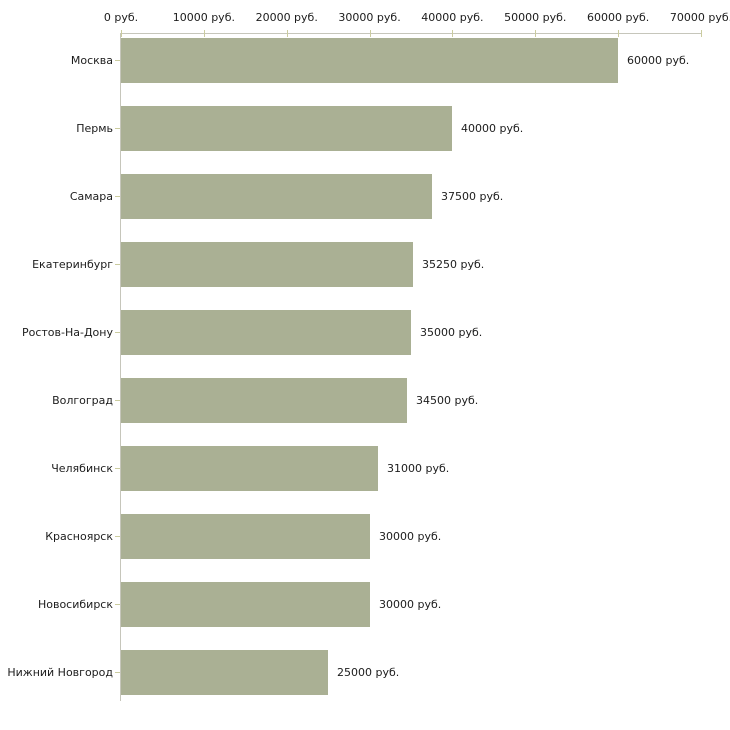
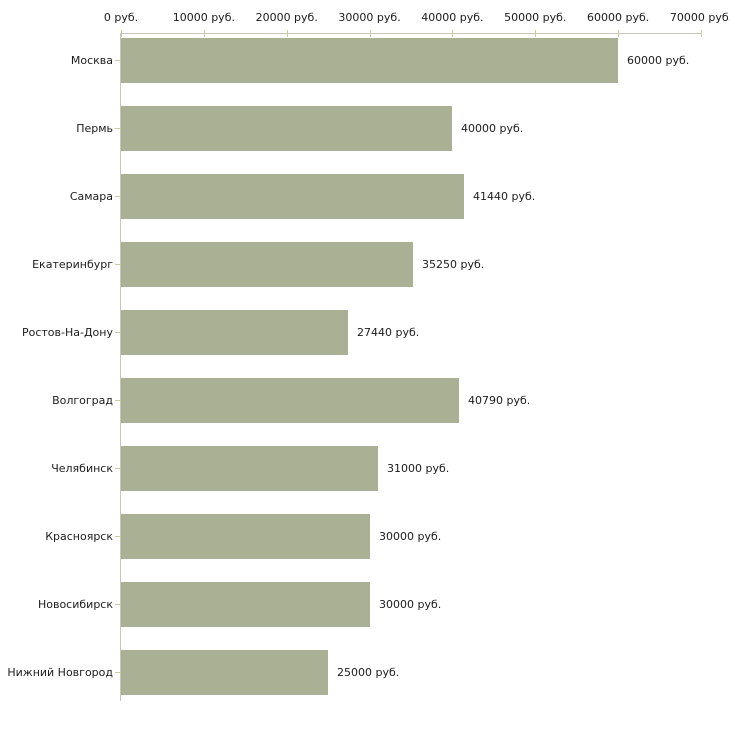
Самара: 37500 -> 41440
Ростов-На-Дону: 35000 -> 27440
Волгоград: 34500 -> 40790
